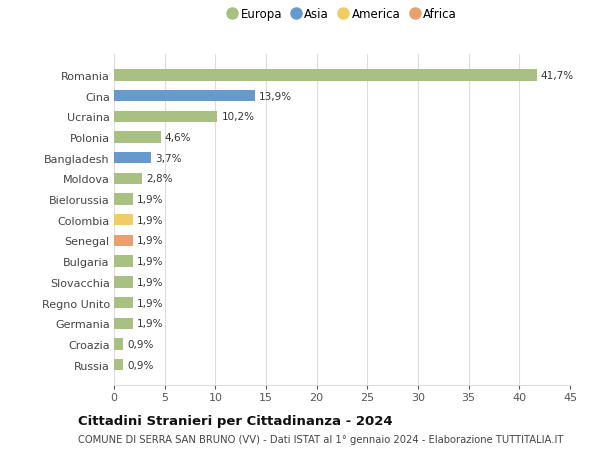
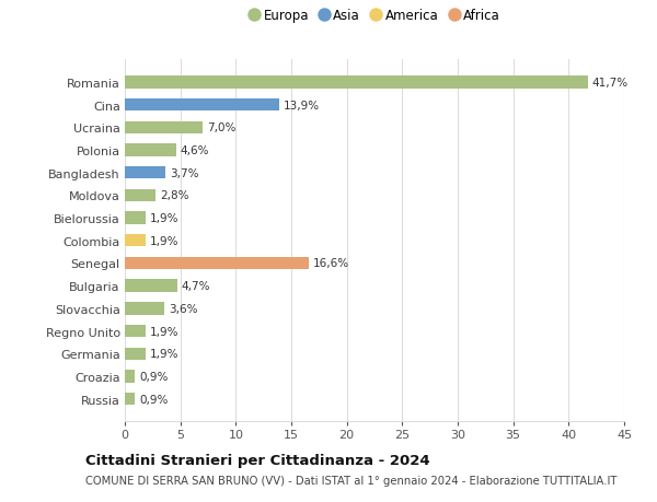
Ucraina: 10,2% -> 7,0%
Senegal: 1,9% -> 16,6%
Bulgaria: 1,9% -> 4,7%
Slovacchia: 1,9% -> 3,6%
